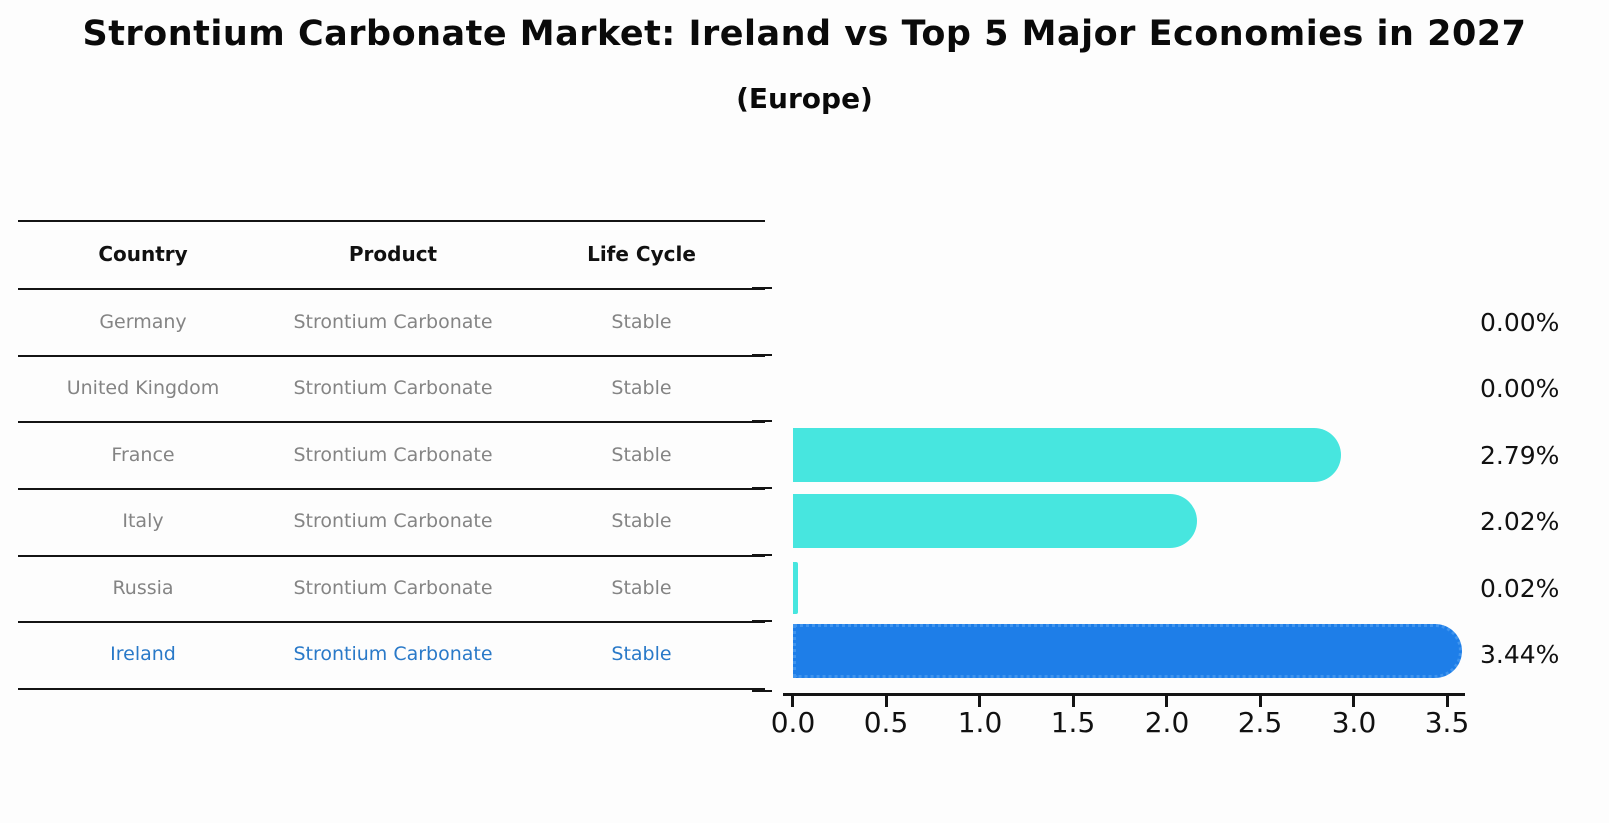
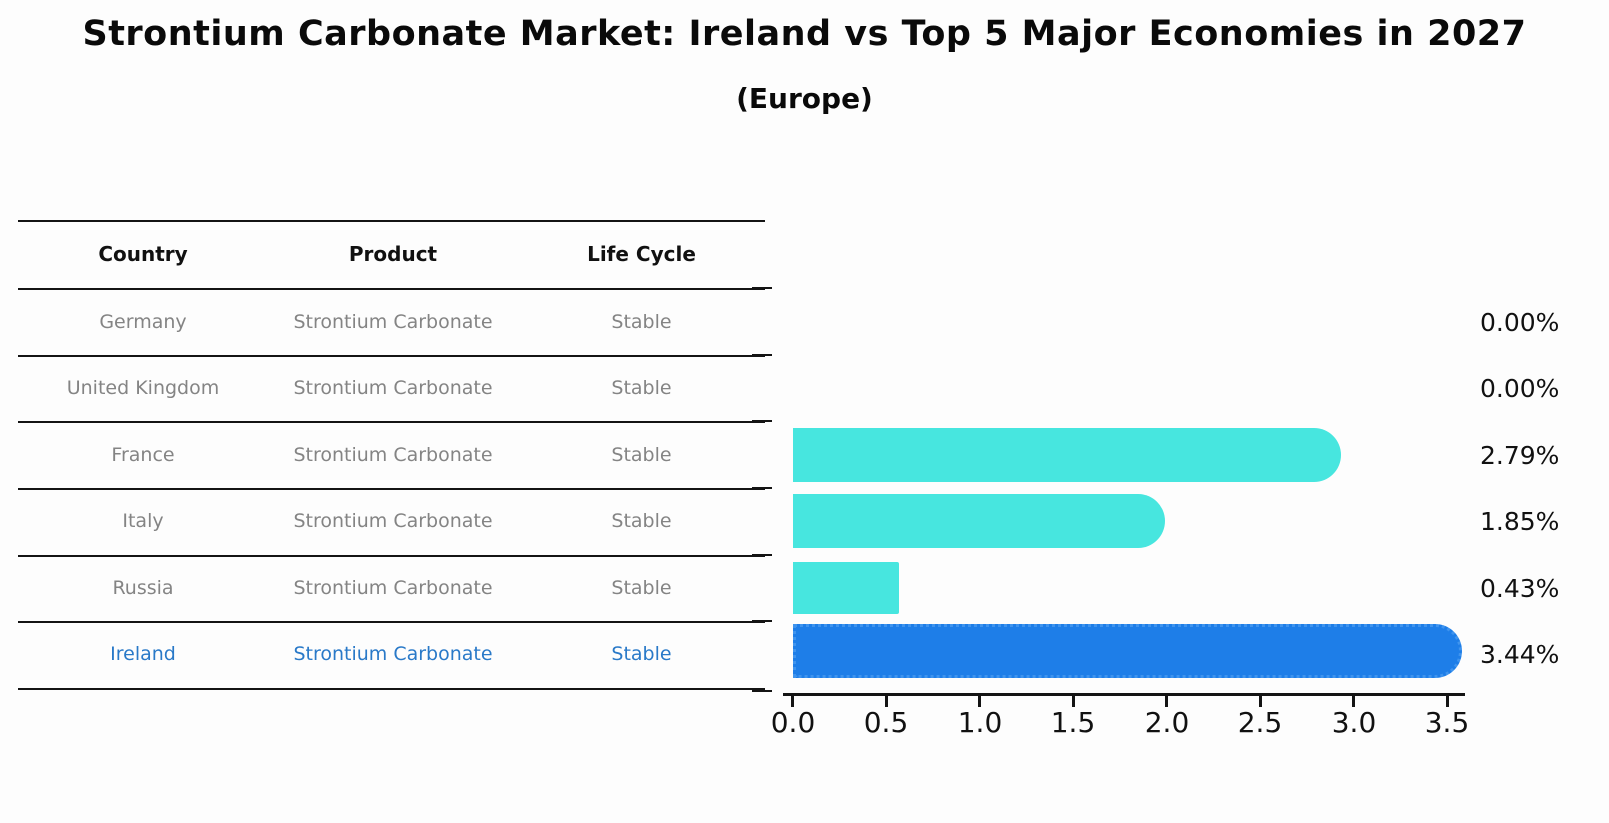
Italy: 2.02% -> 1.85%
Russia: 0.02% -> 0.43%
